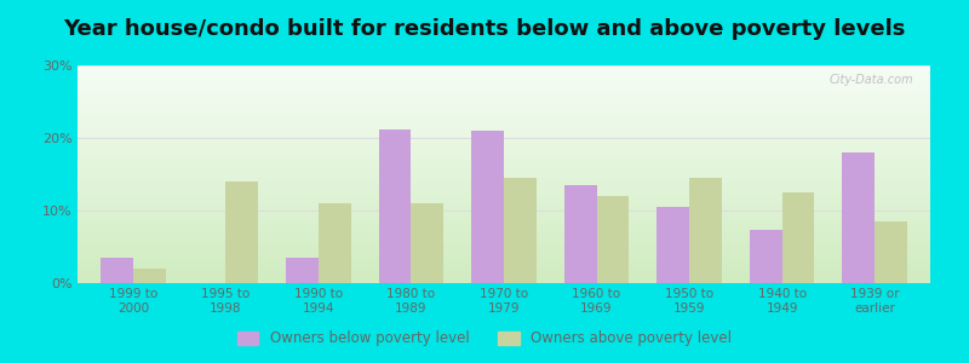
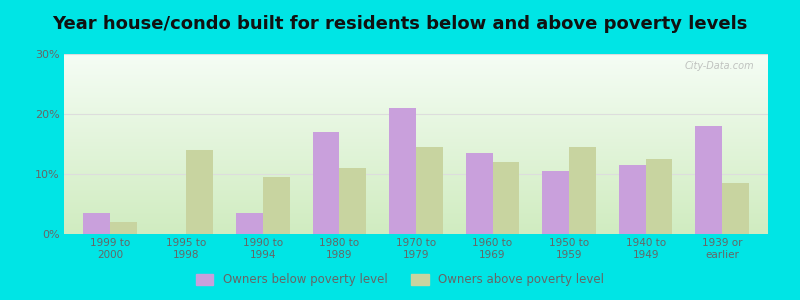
Owners above poverty level/1990 to 1994: 11.0% -> 9.5%
Owners below poverty level/1980 to 1989: 21.2% -> 17.0%
Owners below poverty level/1940 to 1949: 7.4% -> 11.5%
